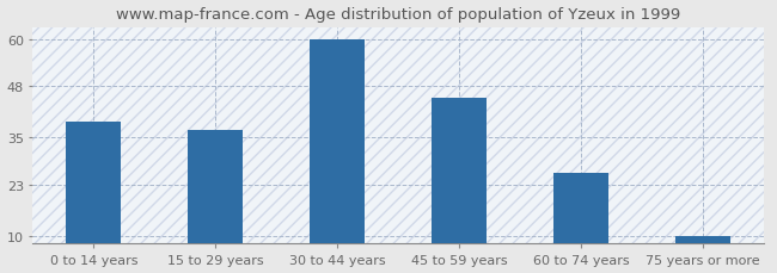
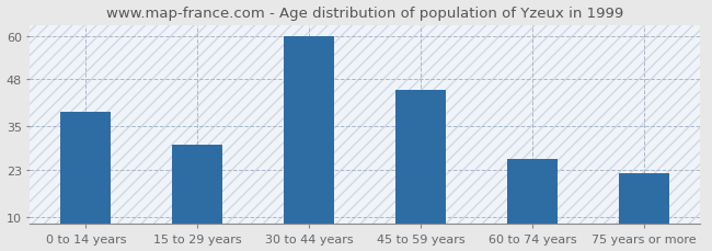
15 to 29 years: 37 -> 30
75 years or more: 10 -> 22
